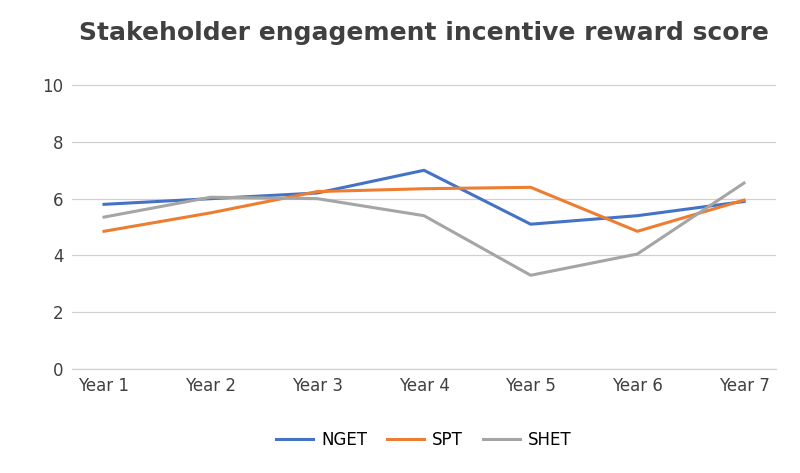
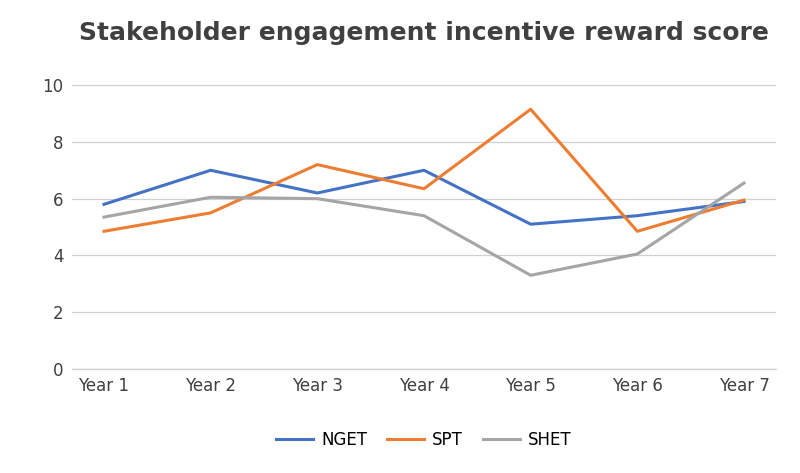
NGET/Year 2: 6.0 -> 7.0
SPT/Year 3: 6.25 -> 7.20
SPT/Year 5: 6.40 -> 9.15
